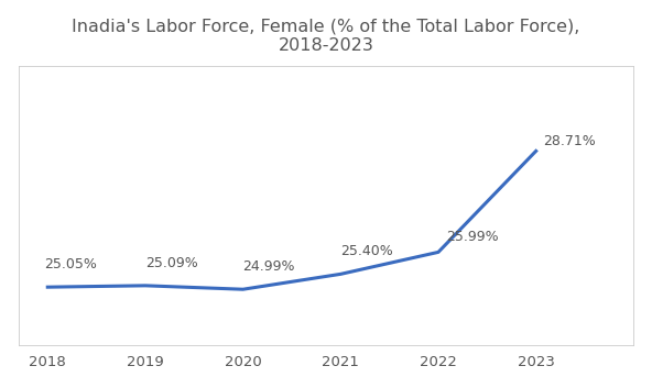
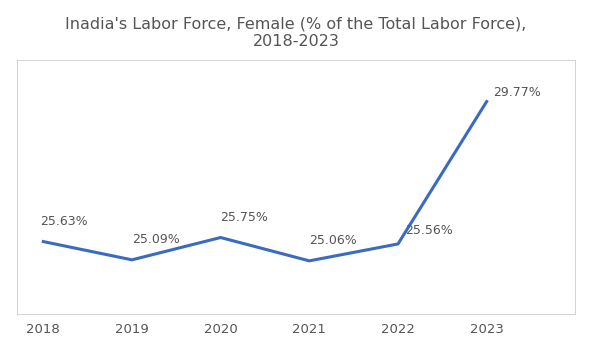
2018: 25.05% -> 25.63%
2020: 24.99% -> 25.75%
2021: 25.40% -> 25.06%
2022: 25.99% -> 25.56%
2023: 28.71% -> 29.77%
